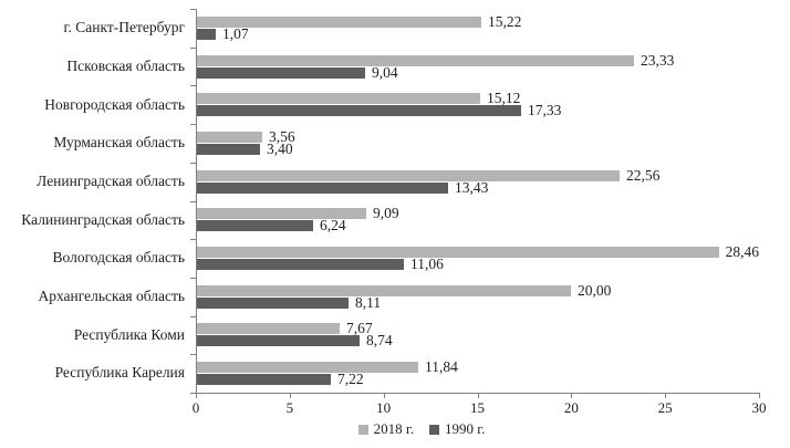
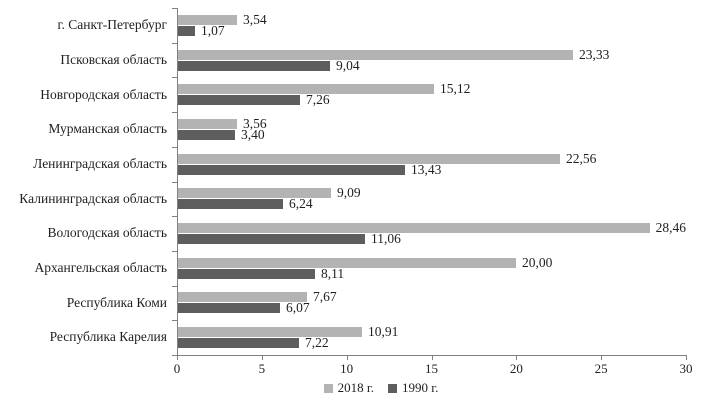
2018 г./г. Санкт-Петербург: 15,22 -> 3,54
1990 г./Новгородская область: 17,33 -> 7,26
1990 г./Республика Коми: 8,74 -> 6,07
2018 г./Республика Карелия: 11,84 -> 10,91
